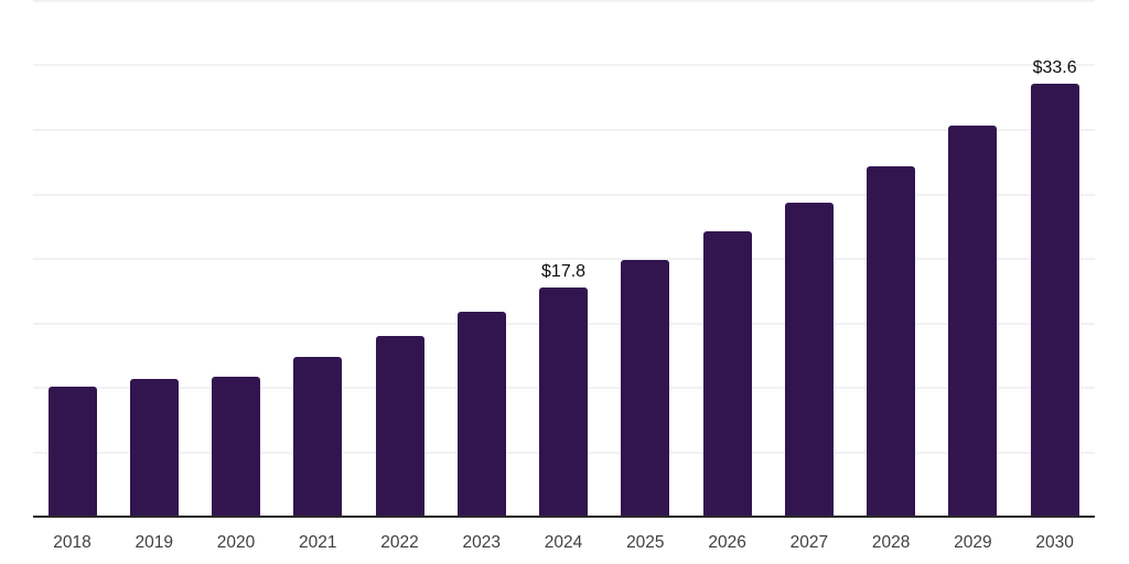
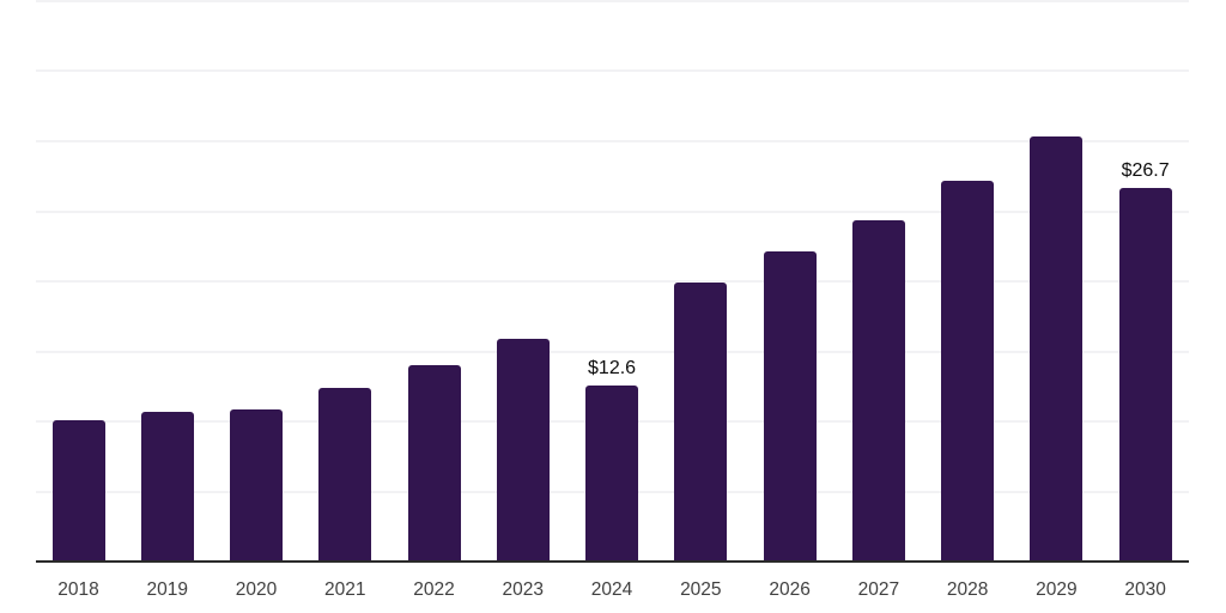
2024: $17.8 -> $12.6
2030: $33.6 -> $26.7
